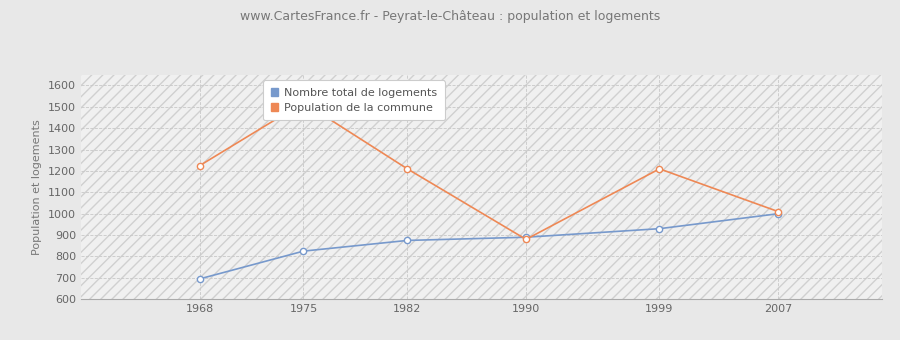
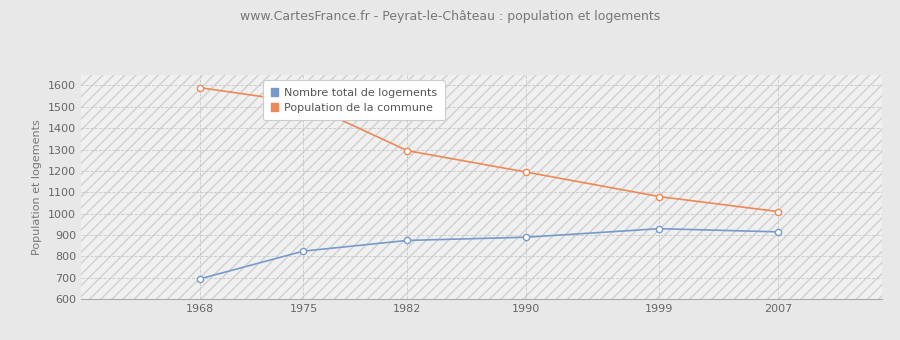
Population de la commune/1968: 1225 -> 1590
Population de la commune/1982: 1210 -> 1295
Population de la commune/1990: 880 -> 1195
Population de la commune/1999: 1210 -> 1080
Nombre total de logements/2007: 1000 -> 915
